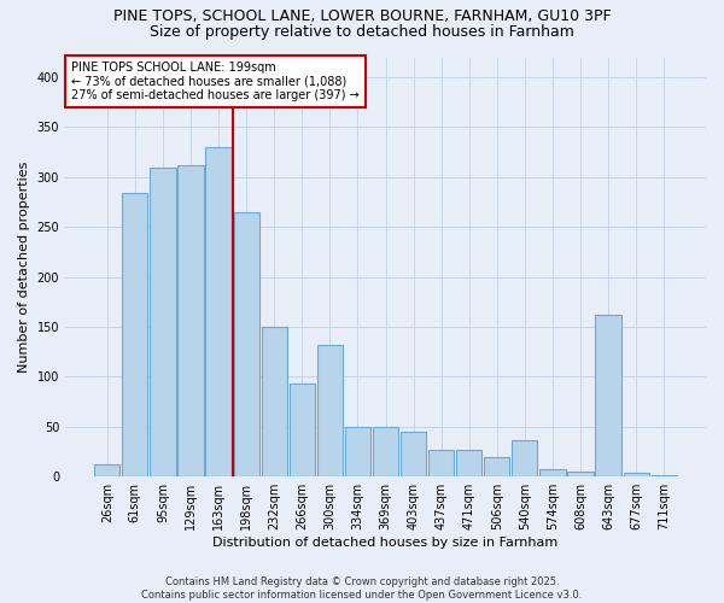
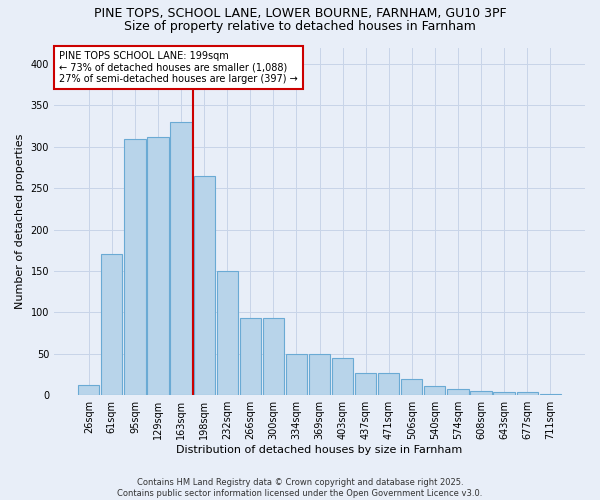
61sqm: 284 -> 170
300sqm: 132 -> 93
540sqm: 36 -> 11
643sqm: 162 -> 4
